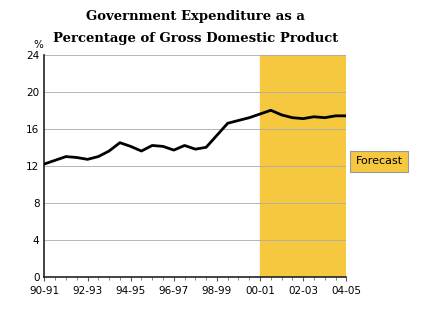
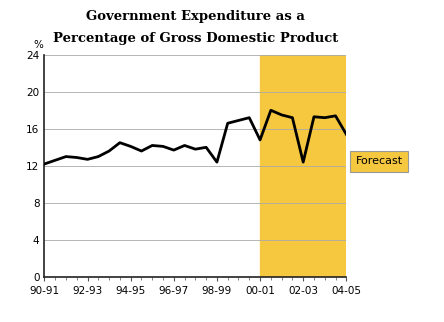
98-99: 15.3 -> 12.4
00-01: 17.6 -> 14.8
02-03: 17.1 -> 12.4
04-05: 17.4 -> 15.4
